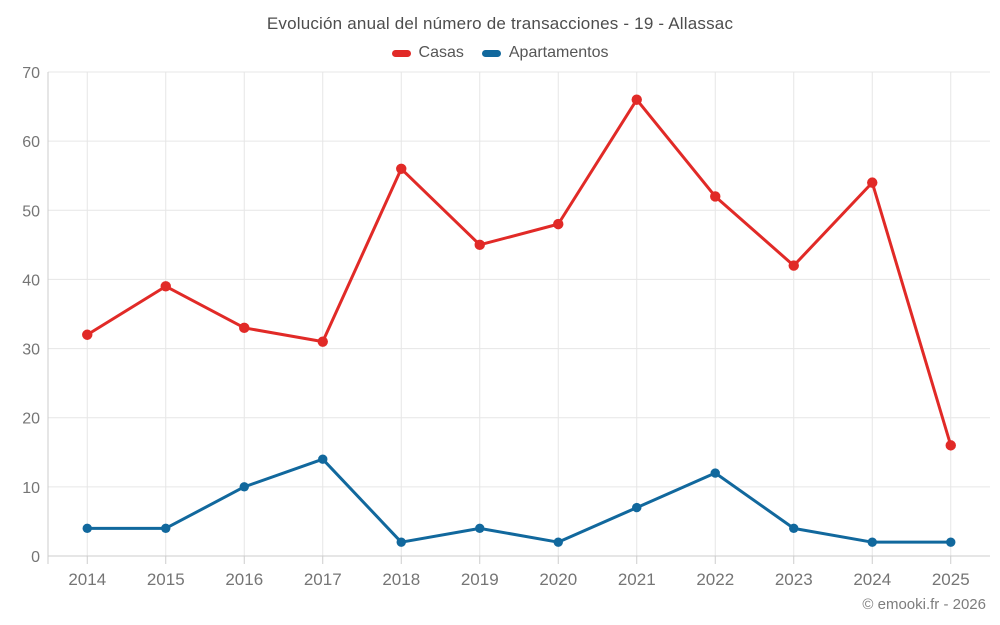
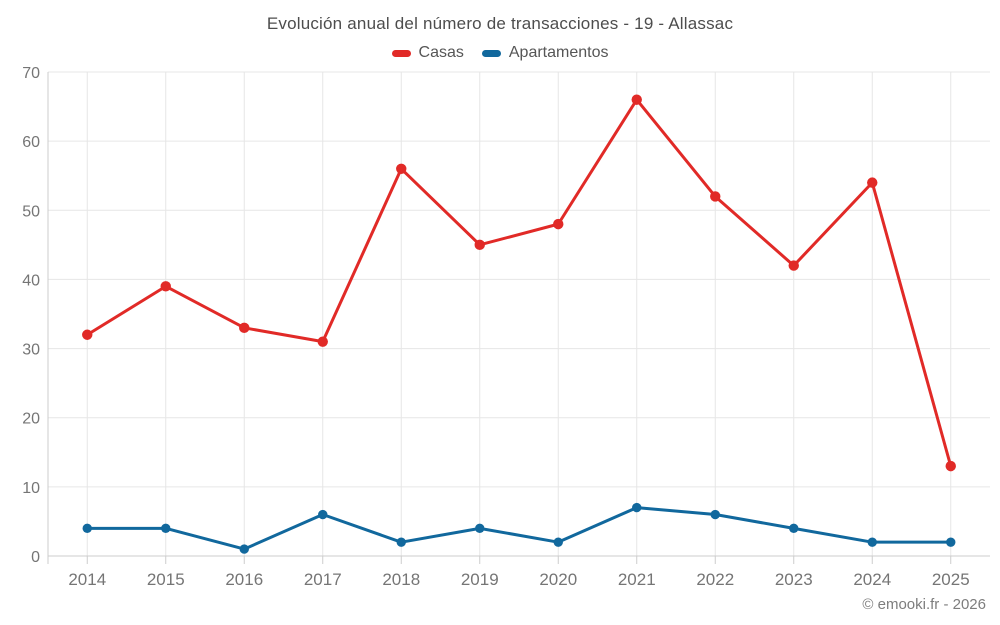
Apartamentos/2016: 10 -> 1
Apartamentos/2017: 14 -> 6
Apartamentos/2022: 12 -> 6
Casas/2025: 16 -> 13
